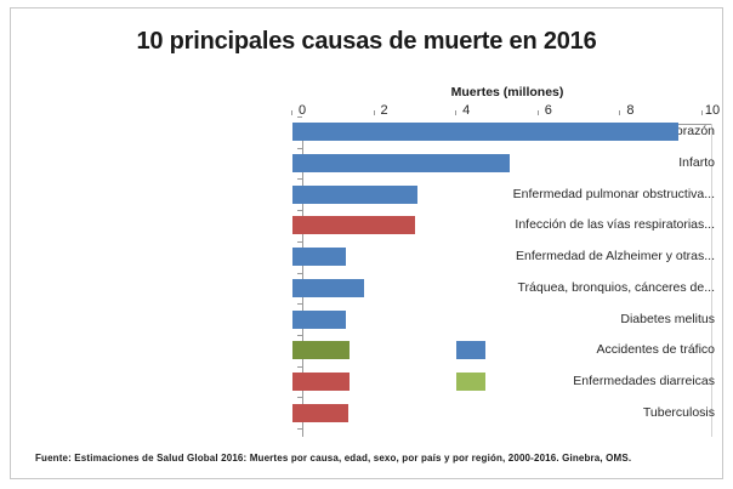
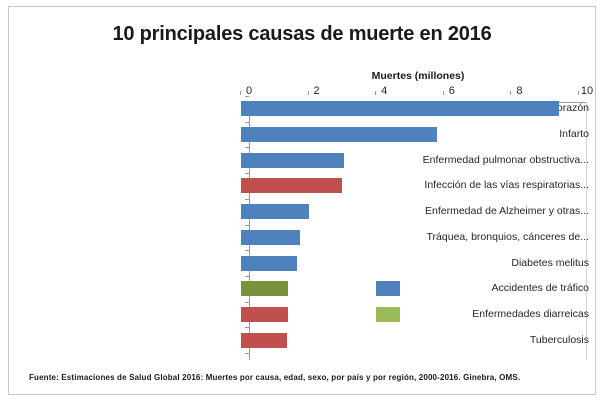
Infarto: 5.3 -> 5.8
Enfermedad de Alzheimer y otras...: 1.3 -> 2.0
Diabetes melitus: 1.3 -> 1.6
